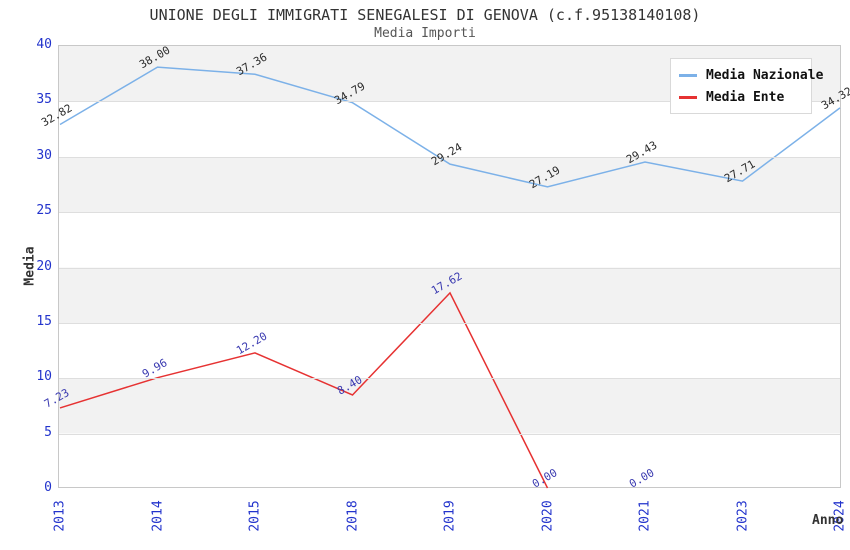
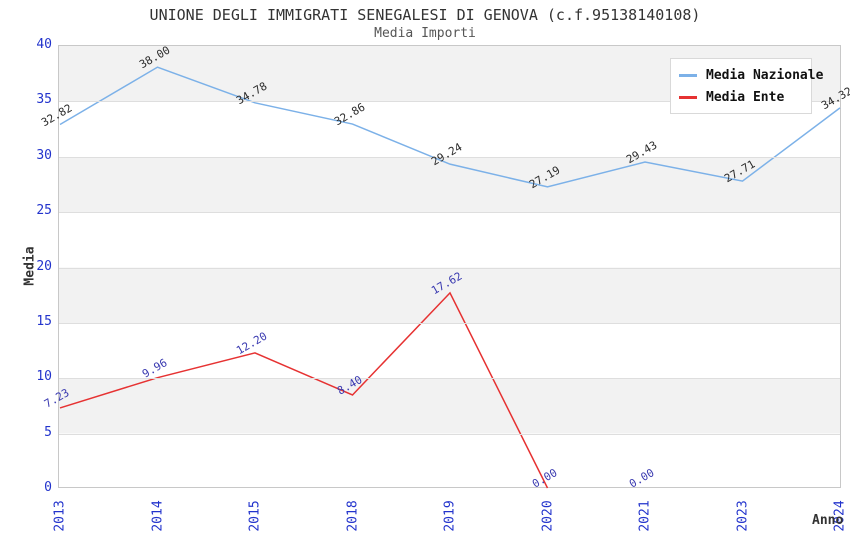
Media Nazionale/2015: 37.36 -> 34.78
Media Nazionale/2018: 34.79 -> 32.86
